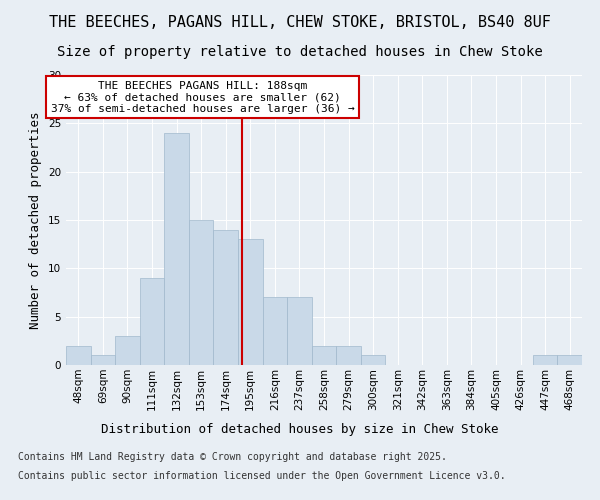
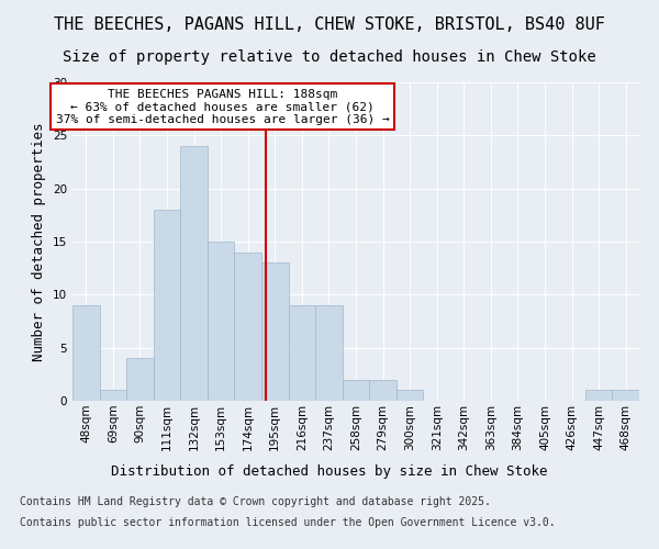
48sqm: 2 -> 9
90sqm: 3 -> 4
111sqm: 9 -> 18
216sqm: 7 -> 9
237sqm: 7 -> 9
